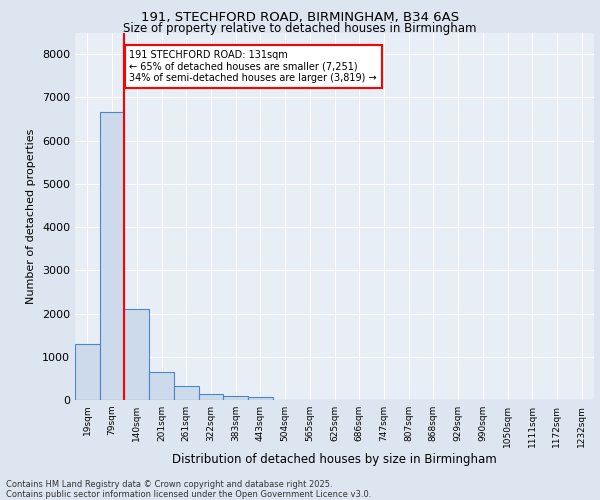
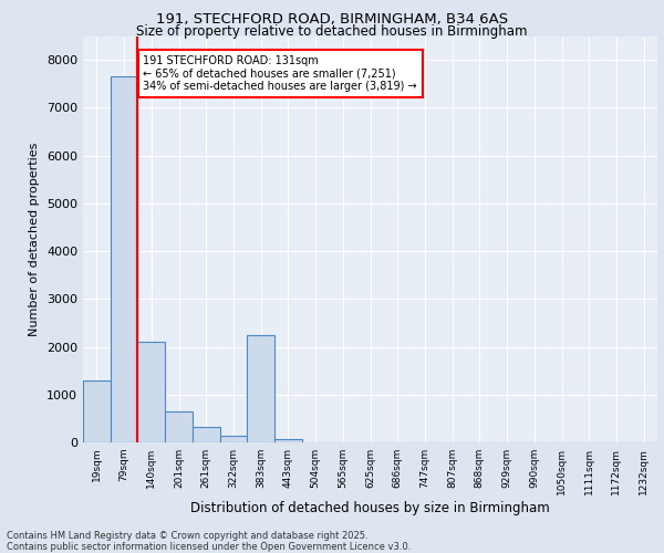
79sqm: 6650 -> 7650
383sqm: 100 -> 2250
